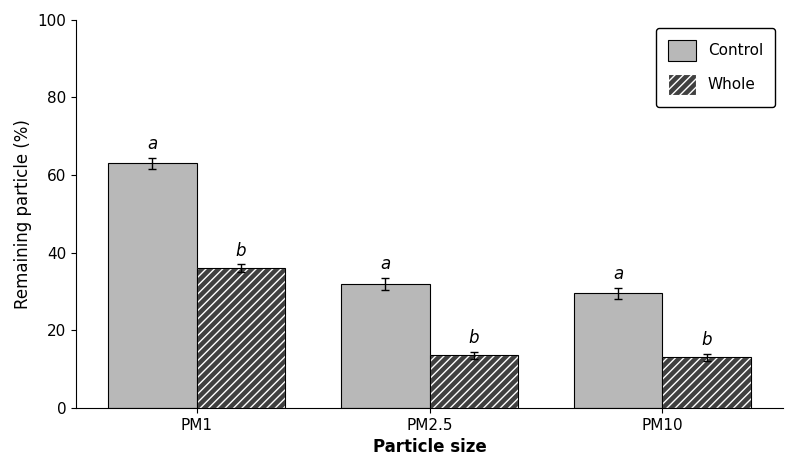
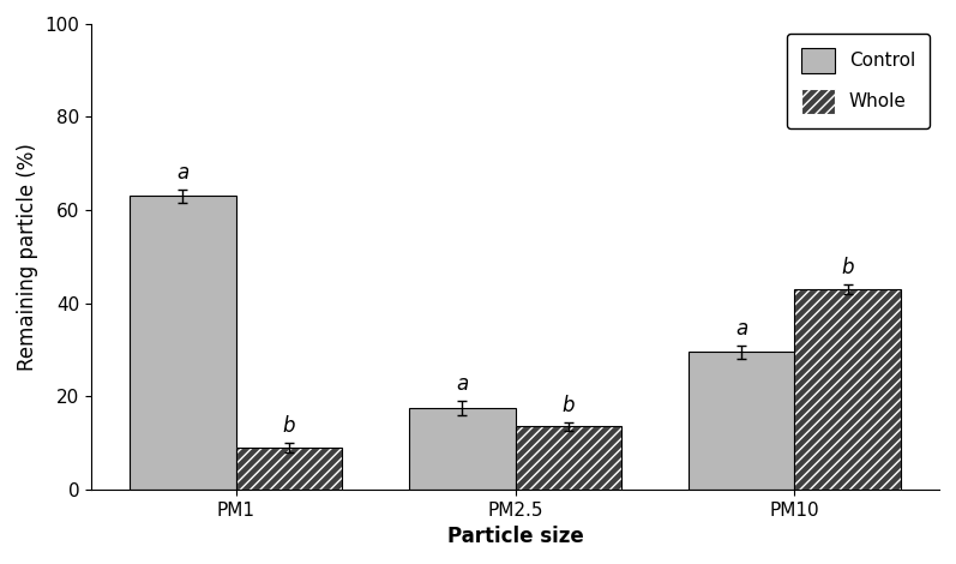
Whole/PM1: 36.0 -> 9.0
Control/PM2.5: 32.0 -> 17.5
Whole/PM10: 13.0 -> 43.0
